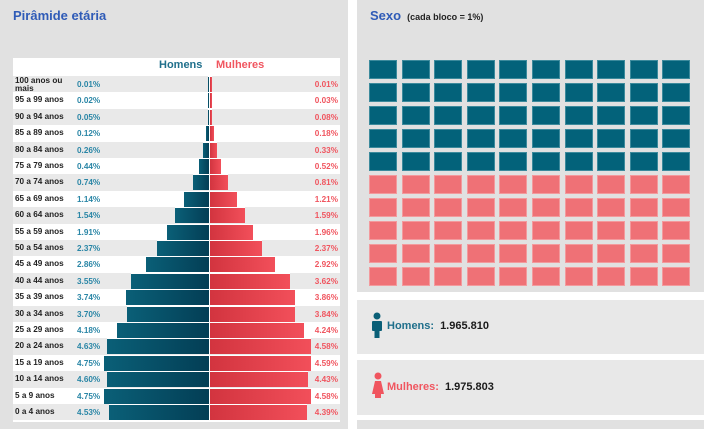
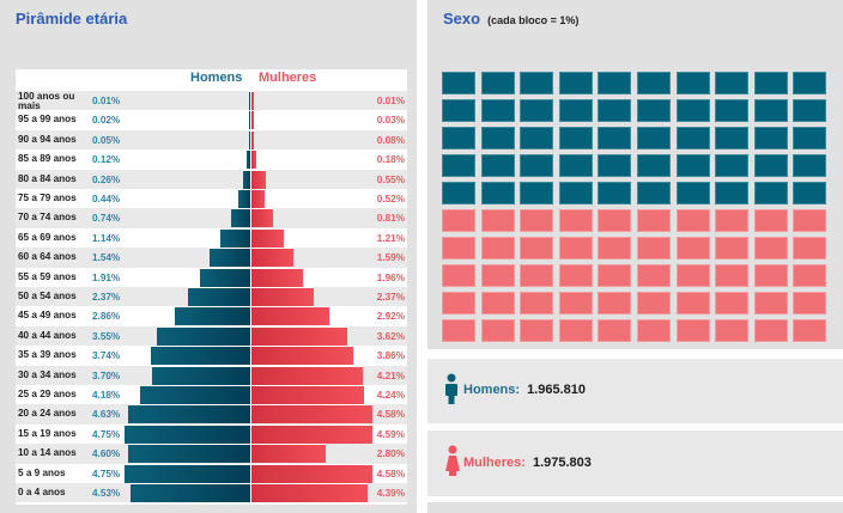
Pirâmide etária/Mulheres/80 a 84 anos: 0.33% -> 0.55%
Pirâmide etária/Mulheres/30 a 34 anos: 3.84% -> 4.21%
Pirâmide etária/Mulheres/10 a 14 anos: 4.43% -> 2.80%
